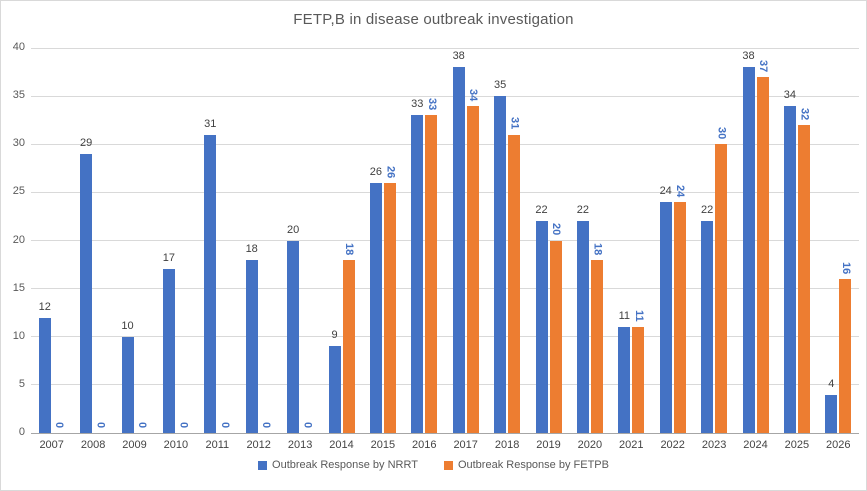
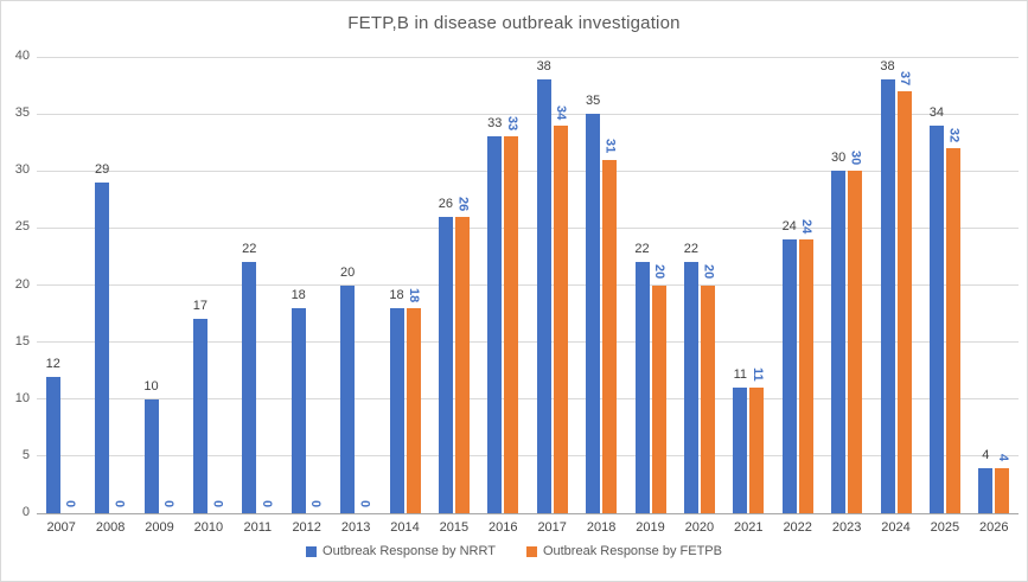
Outbreak Response by NRRT/2011: 31 -> 22
Outbreak Response by NRRT/2014: 9 -> 18
Outbreak Response by FETPB/2020: 18 -> 20
Outbreak Response by NRRT/2023: 22 -> 30
Outbreak Response by FETPB/2026: 16 -> 4
